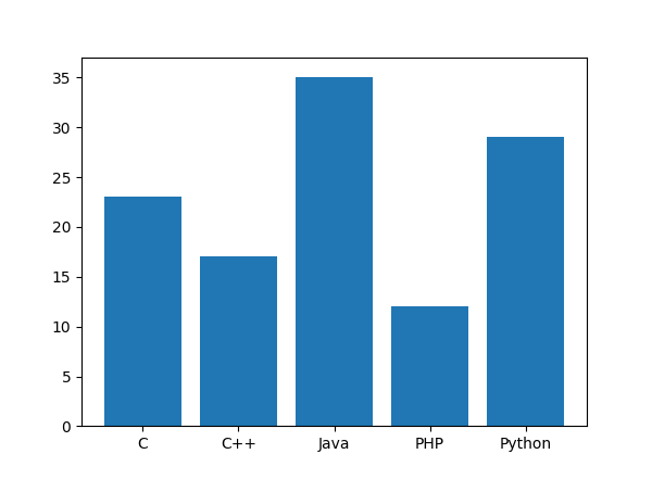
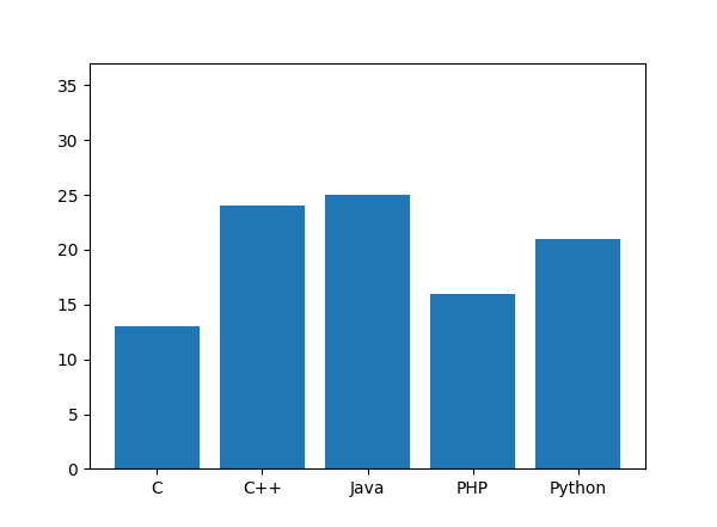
C: 23 -> 13
C++: 17 -> 24
Java: 35 -> 25
PHP: 12 -> 16
Python: 29 -> 21
